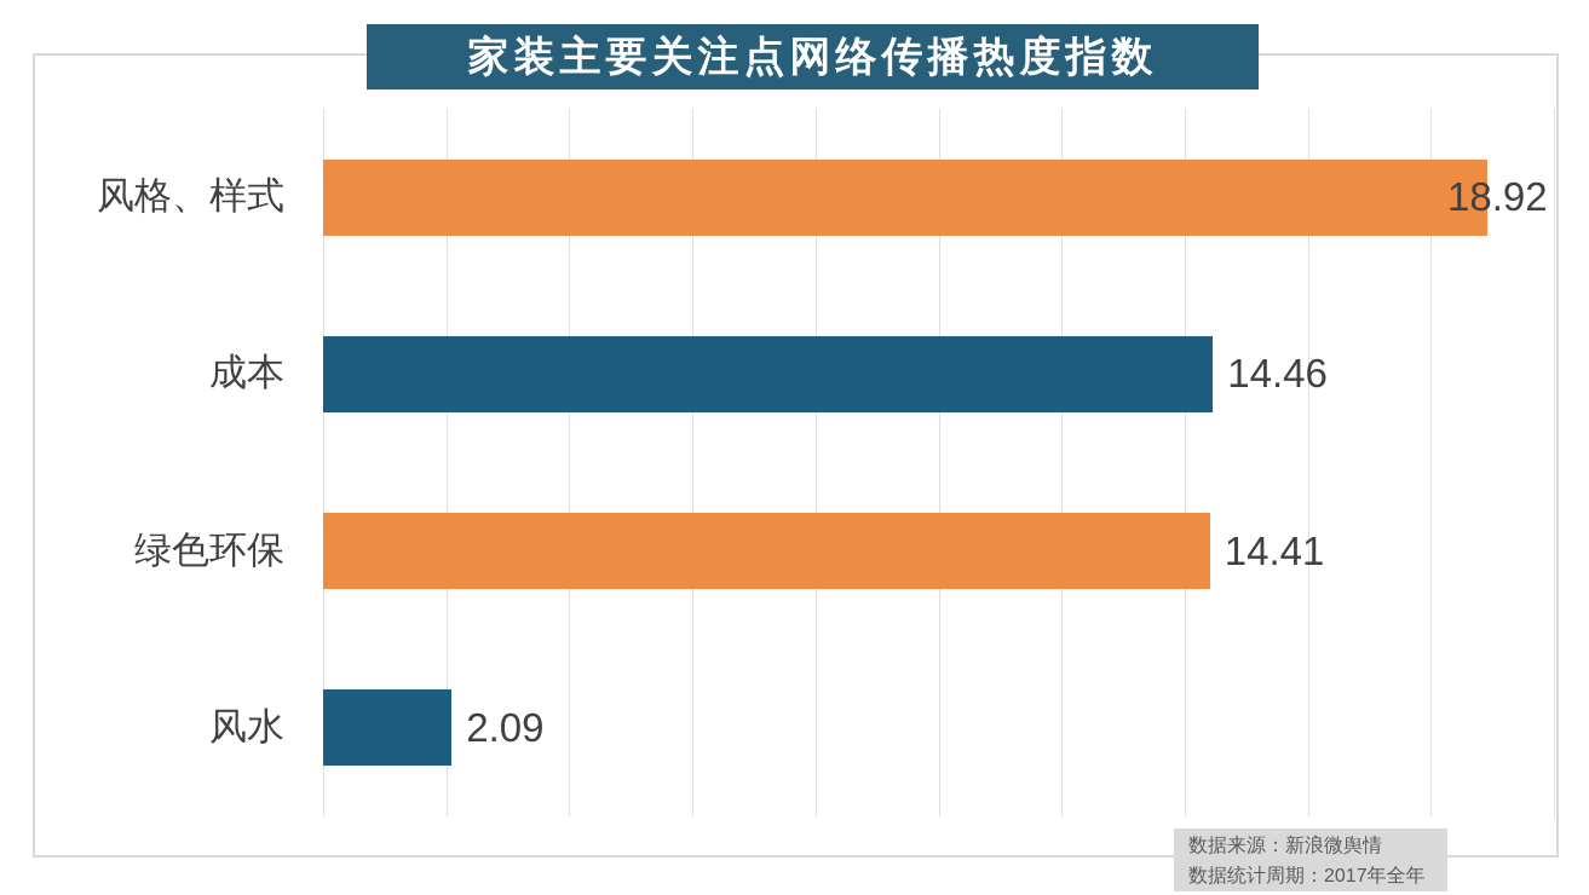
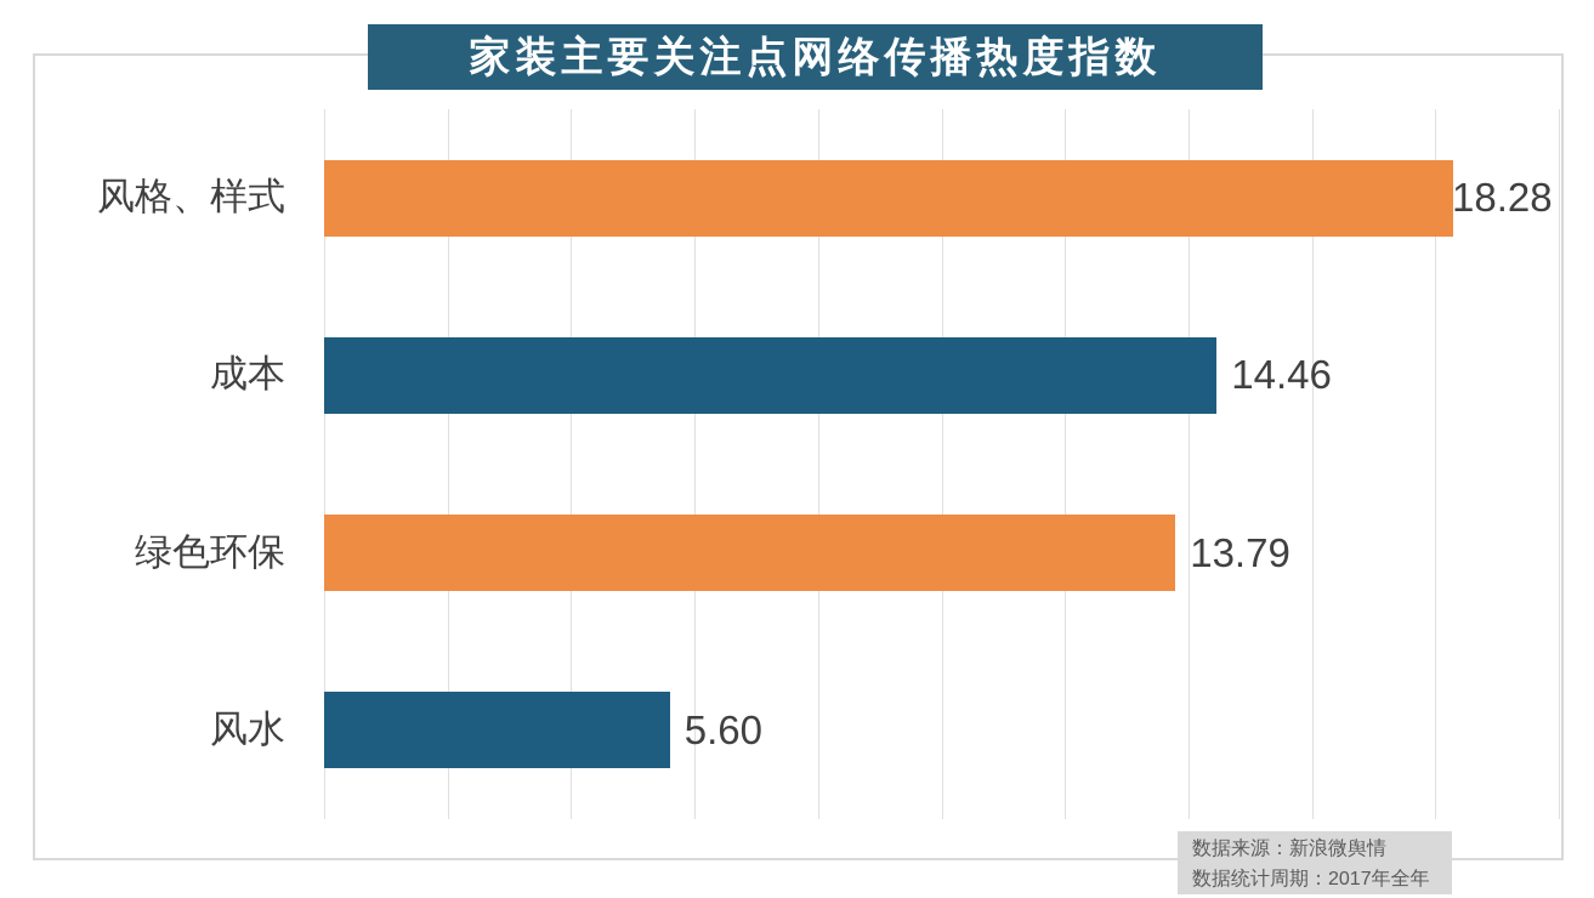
风格、样式: 18.92 -> 18.28
绿色环保: 14.41 -> 13.79
风水: 2.09 -> 5.60
